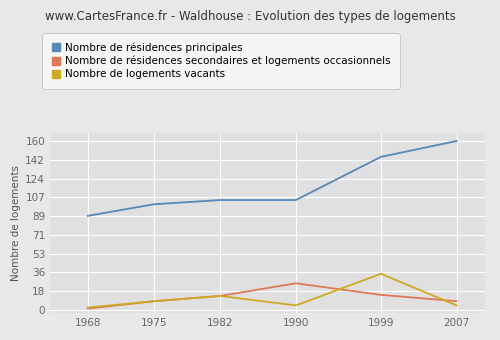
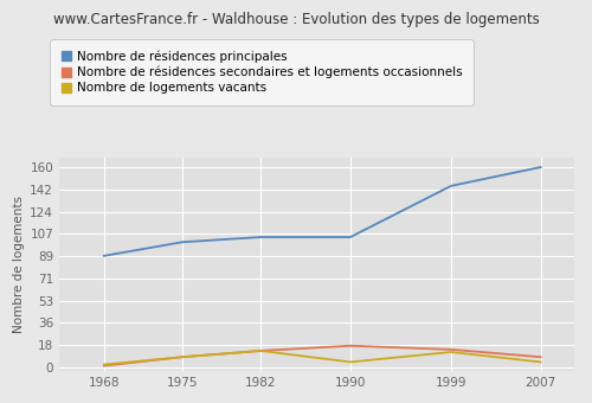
Nombre de résidences secondaires et logements occasionnels/1990: 25 -> 17
Nombre de logements vacants/1999: 34 -> 12
